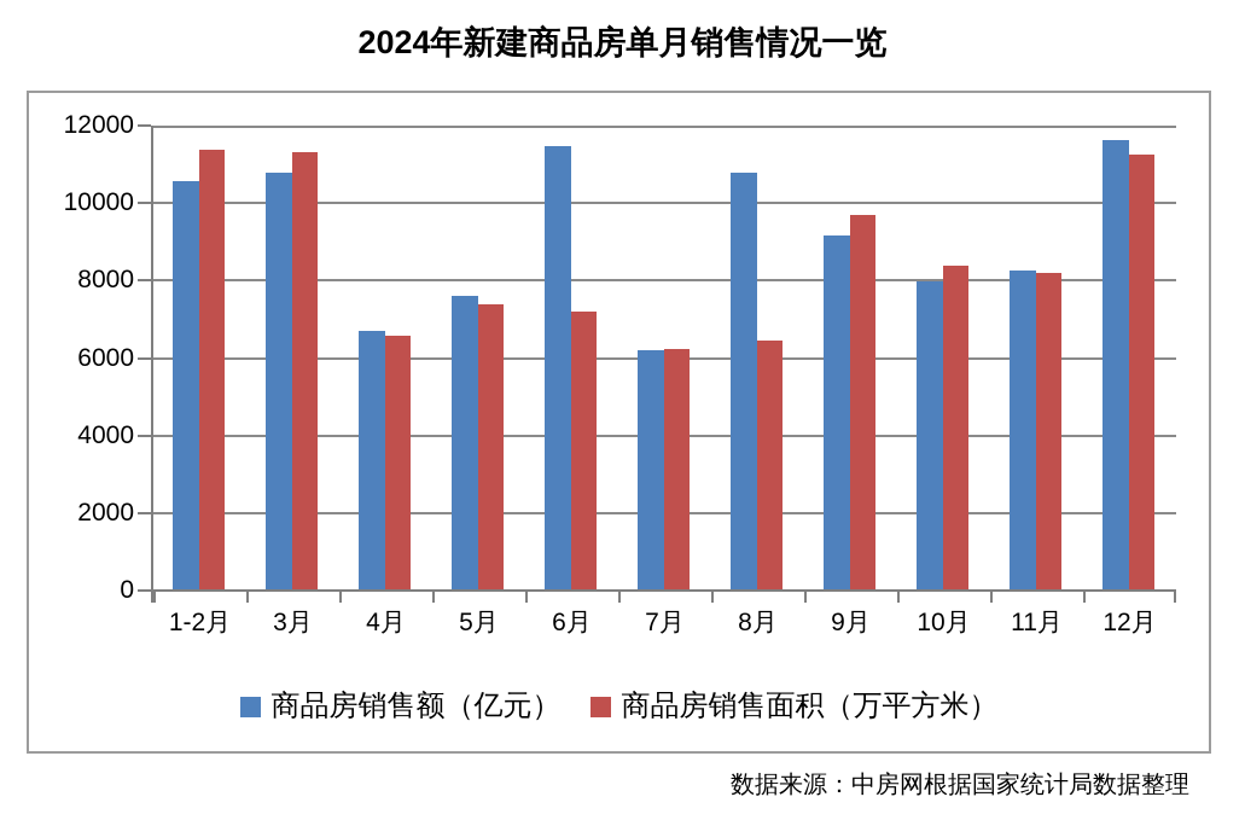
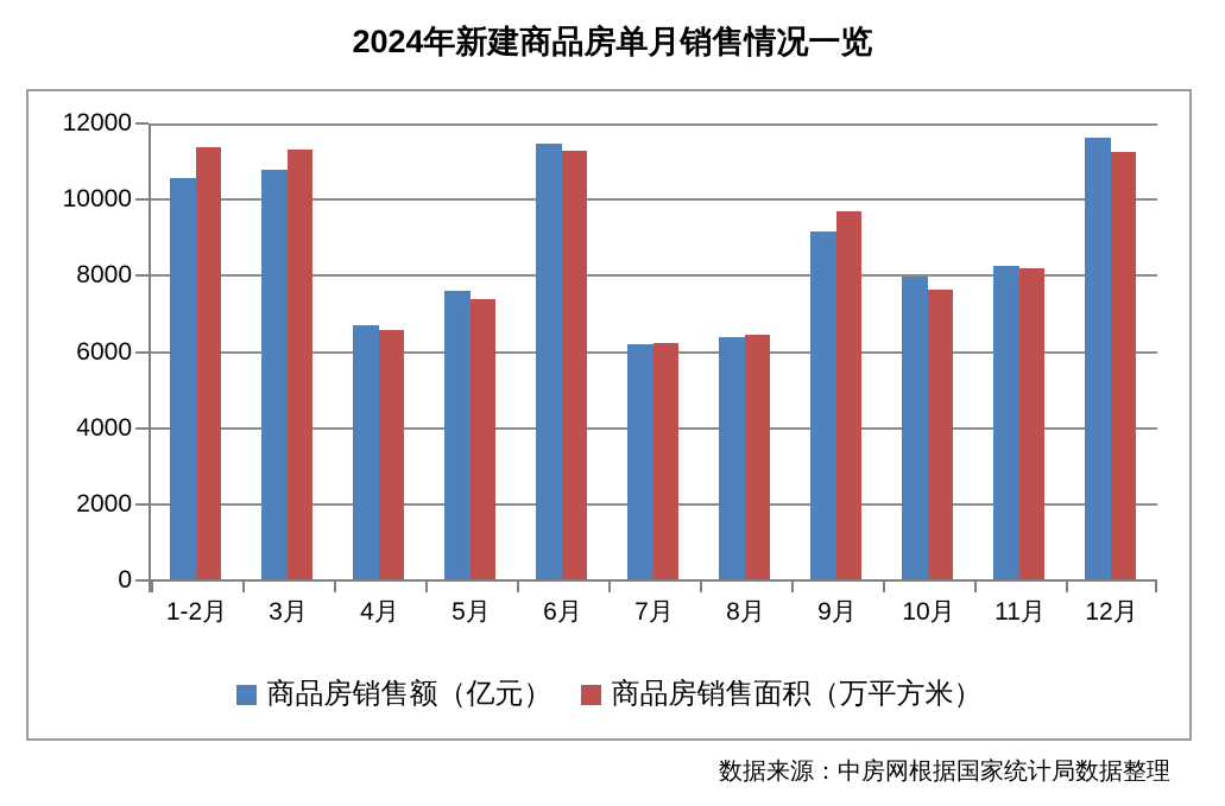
商品房销售面积（万平方米）/6月: 7200 -> 11300
商品房销售额（亿元）/8月: 10800 -> 6400
商品房销售面积（万平方米）/10月: 8400 -> 7600
